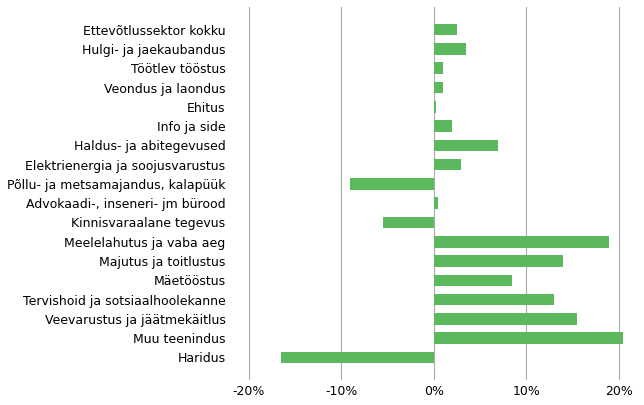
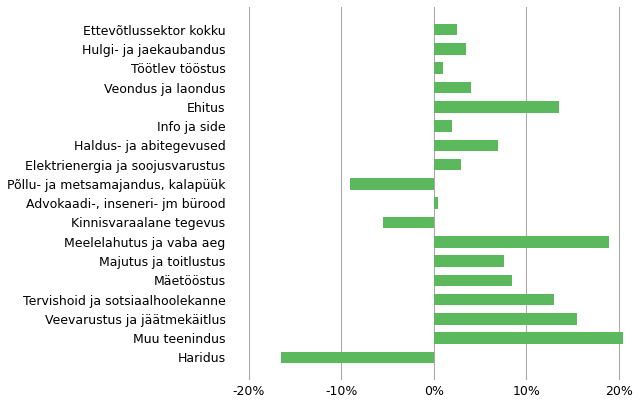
Veondus ja laondus: 1.0% -> 4.0%
Ehitus: 0.3% -> 13.6%
Majutus ja toitlustus: 14.0% -> 7.6%
